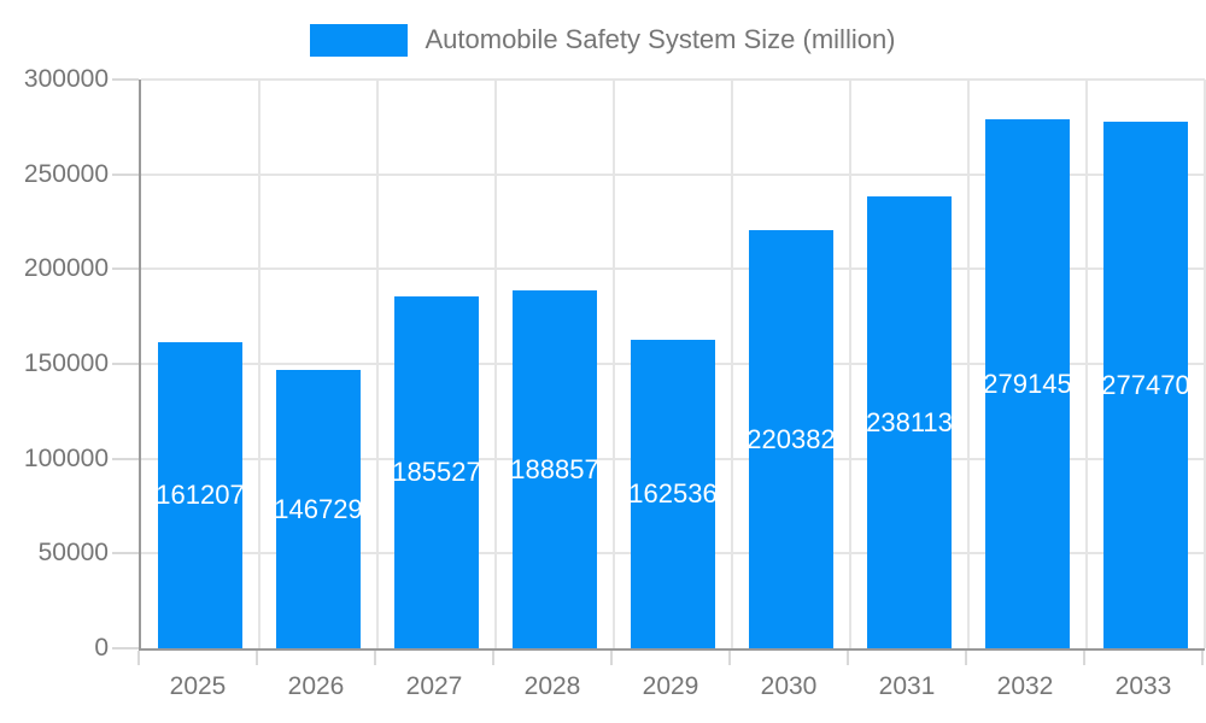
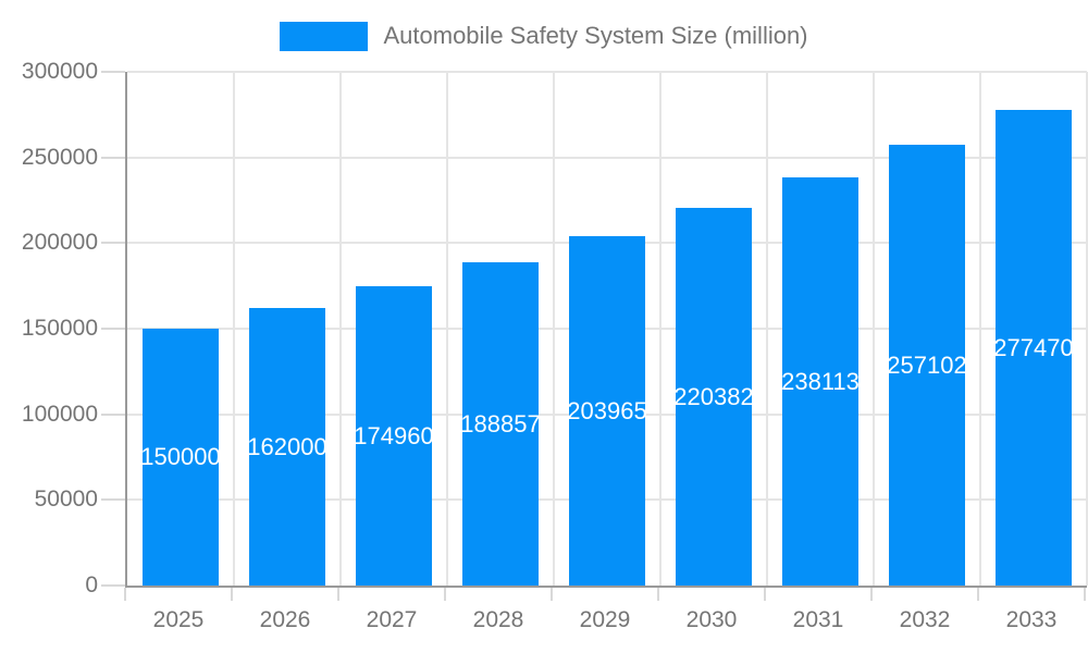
2025: 161207 -> 150000
2026: 146729 -> 162000
2027: 185527 -> 174960
2029: 162536 -> 203965
2032: 279145 -> 257102
